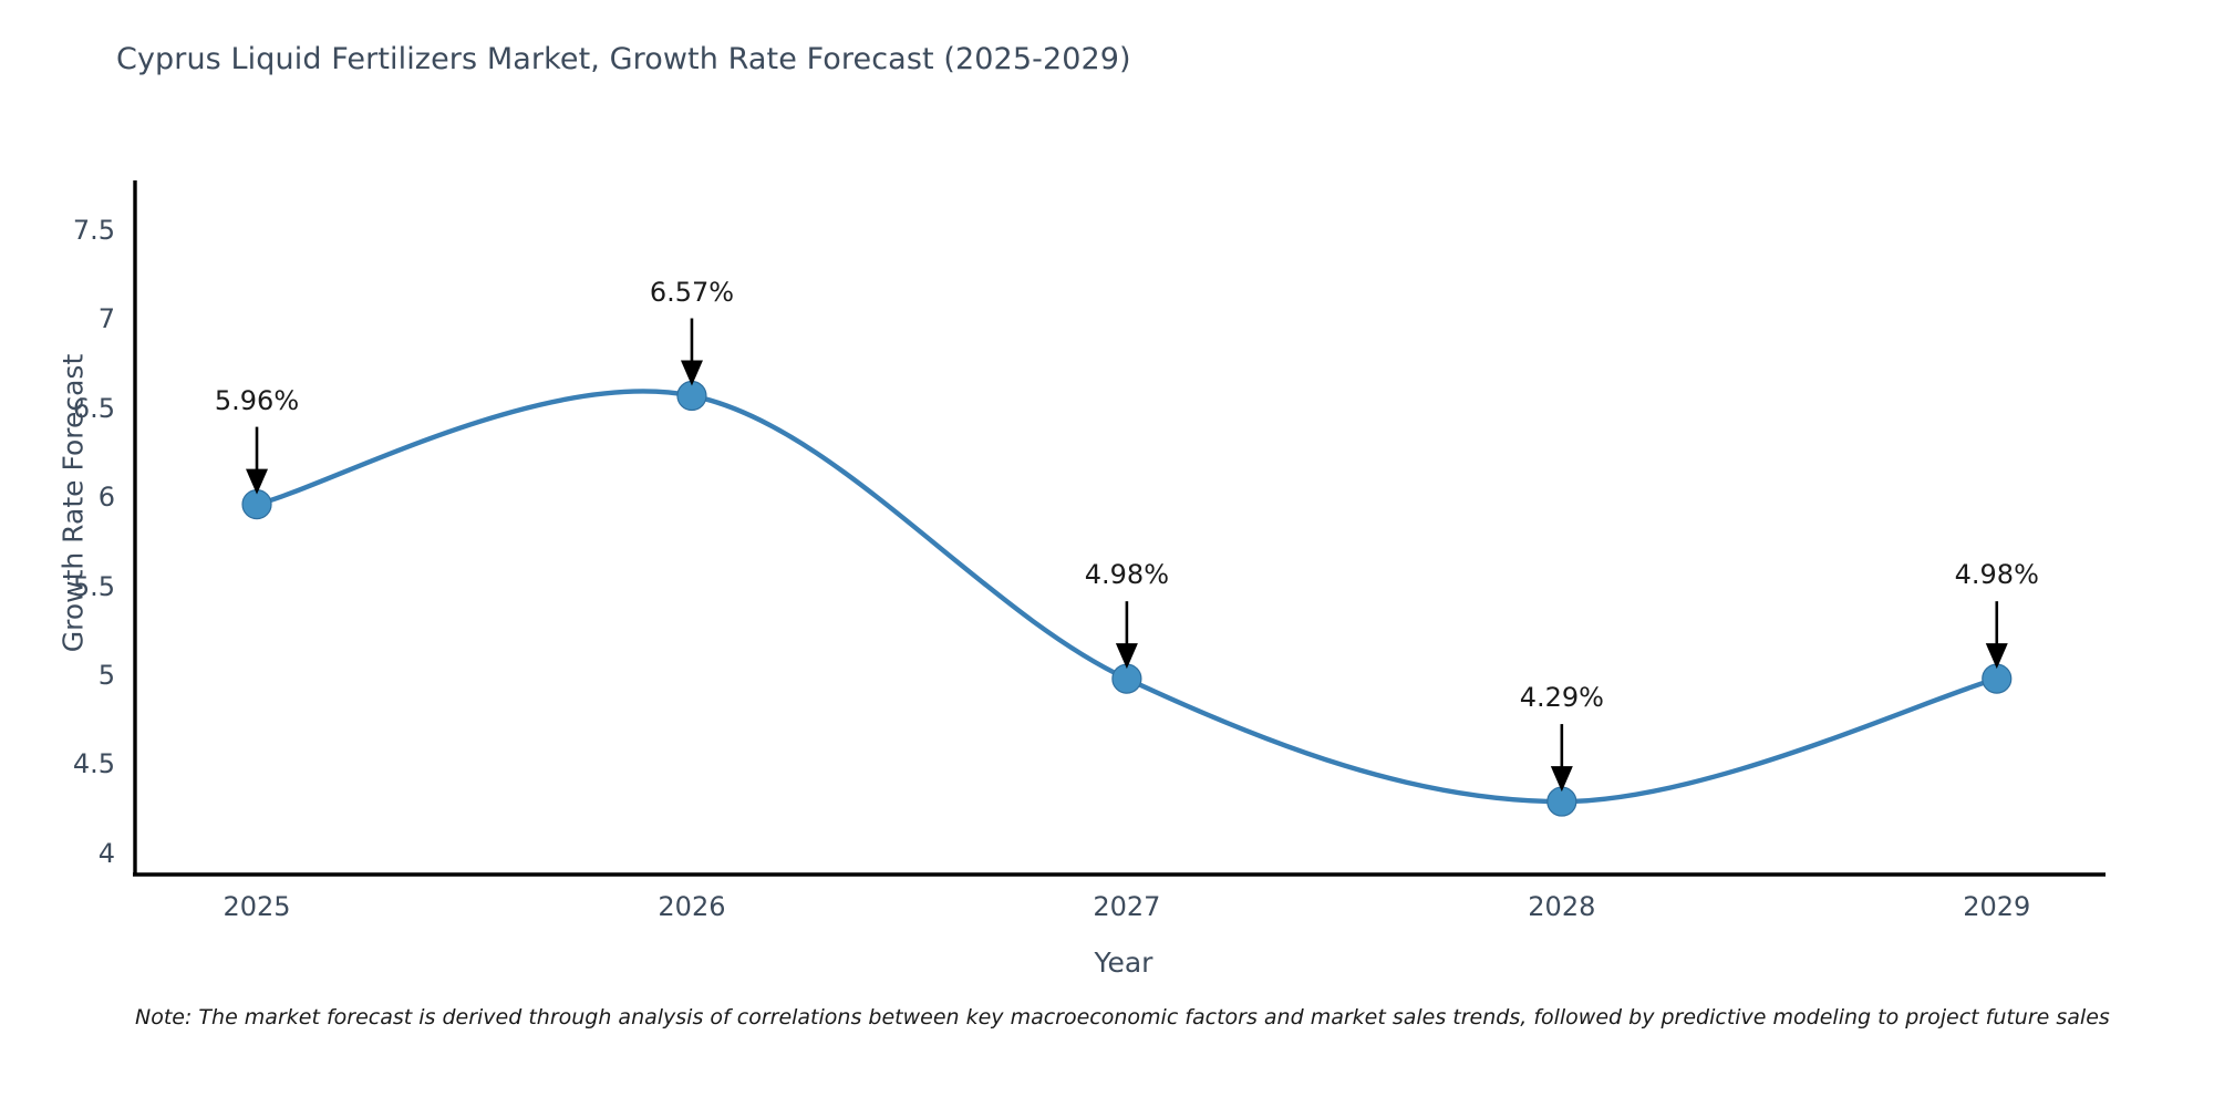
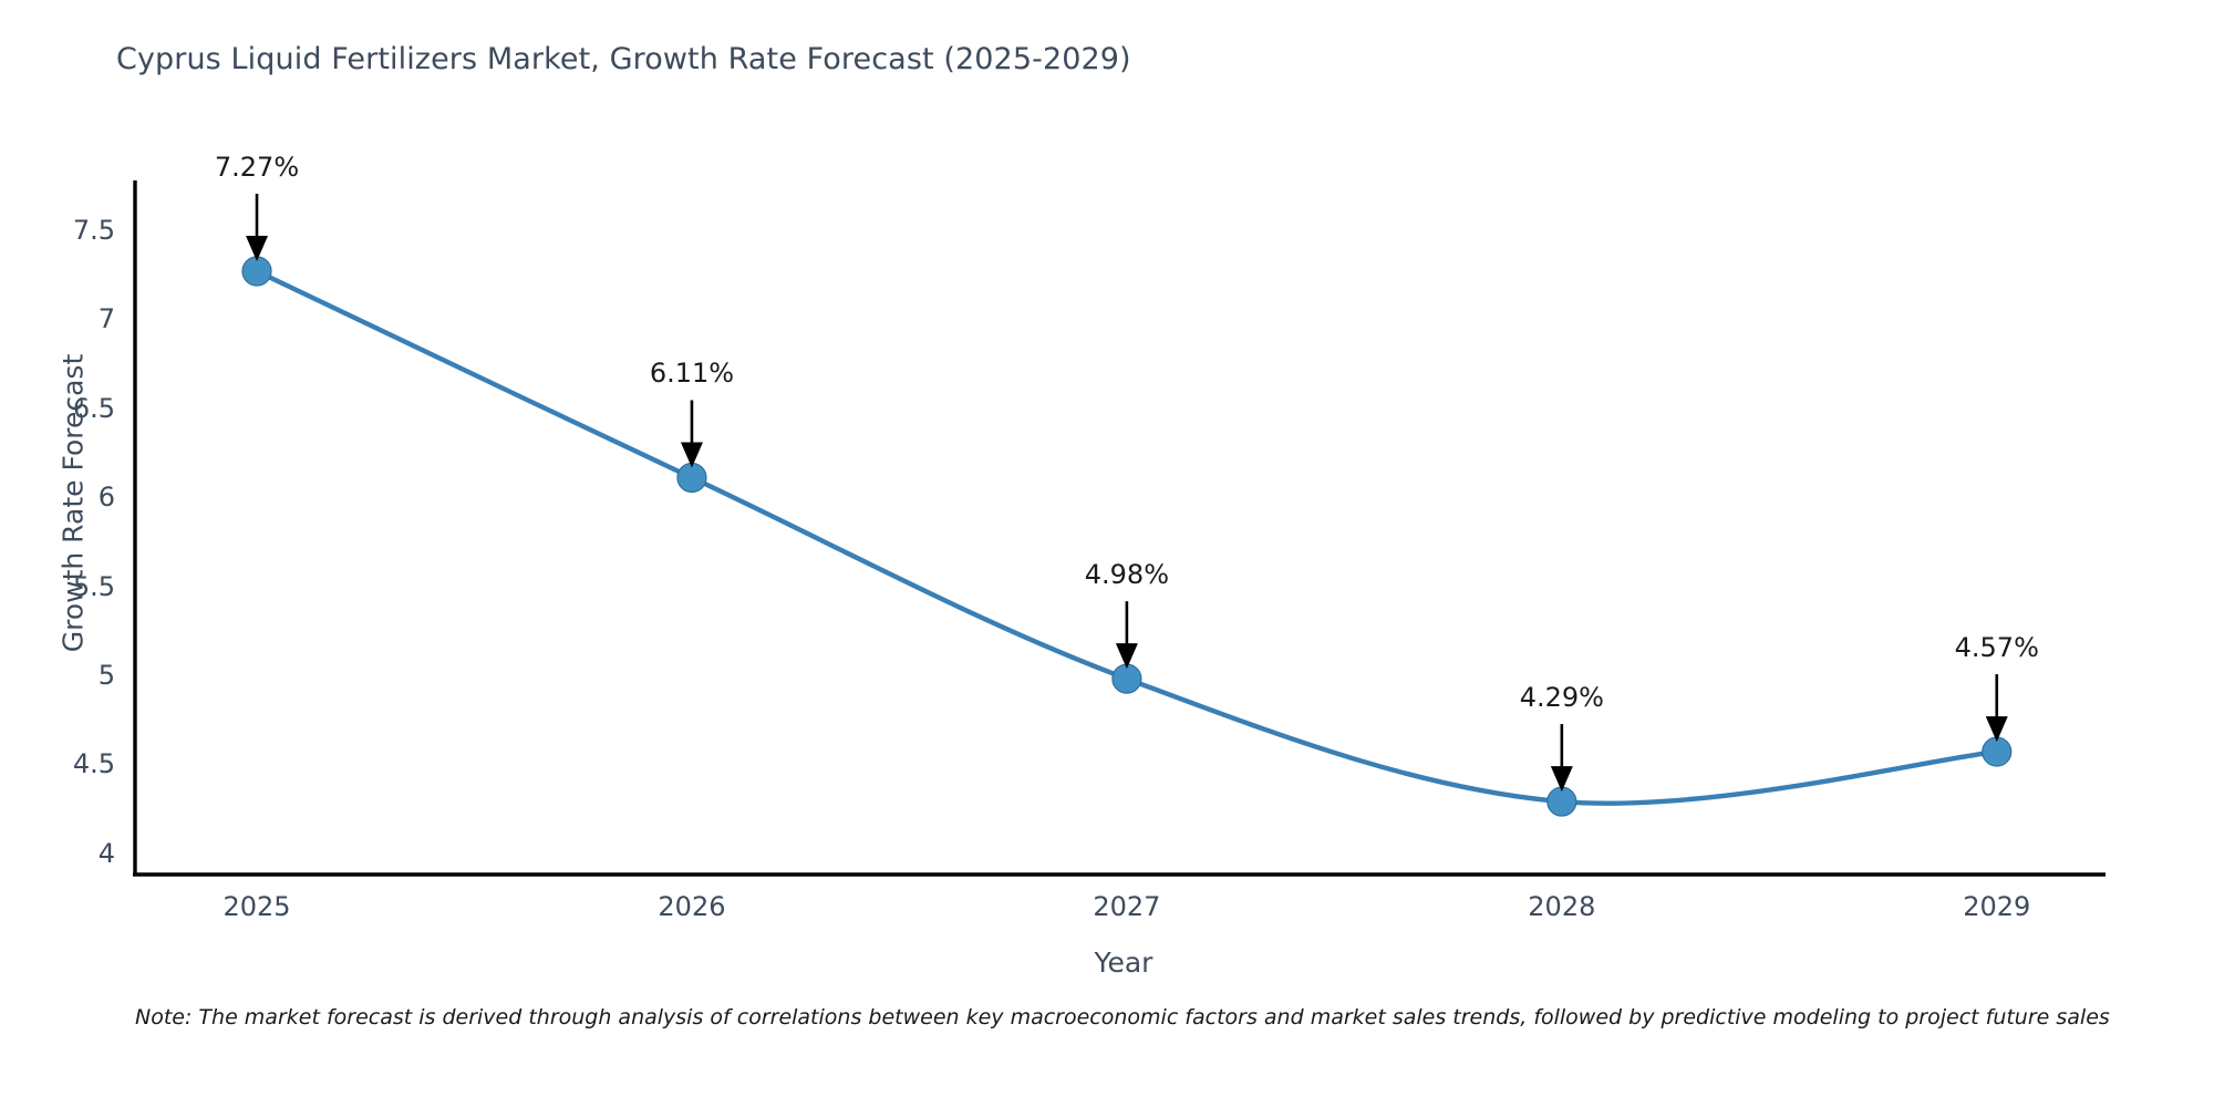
2025: 5.96% -> 7.27%
2026: 6.57% -> 6.11%
2029: 4.98% -> 4.57%
